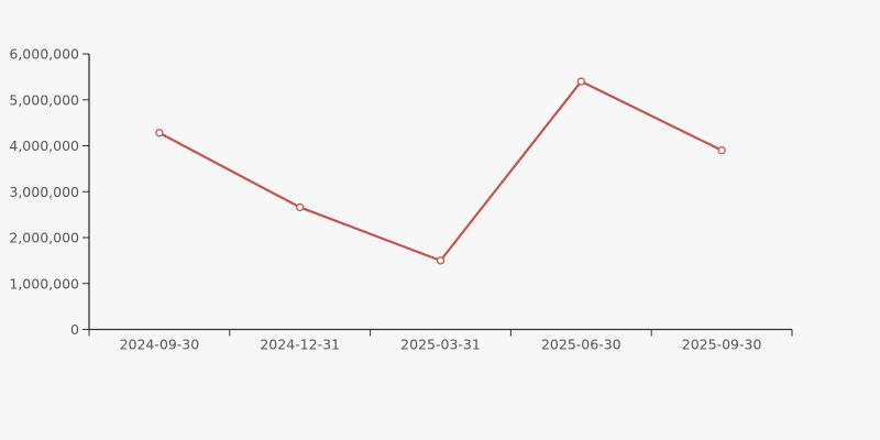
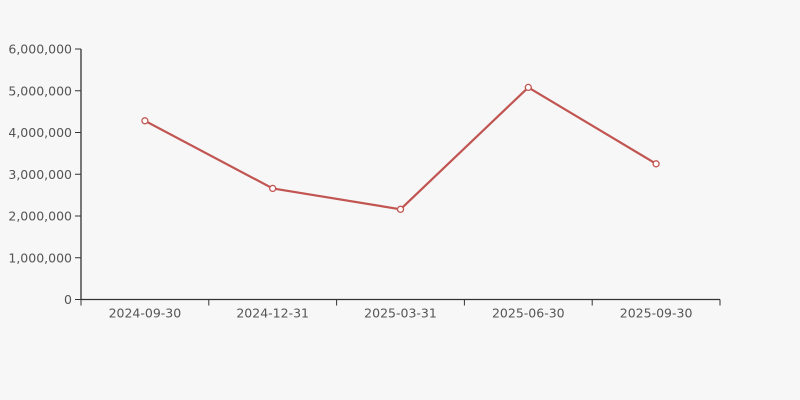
2025-03-31: 1500000 -> 2200000
2025-06-30: 5400000 -> 5100000
2025-09-30: 3900000 -> 3200000
